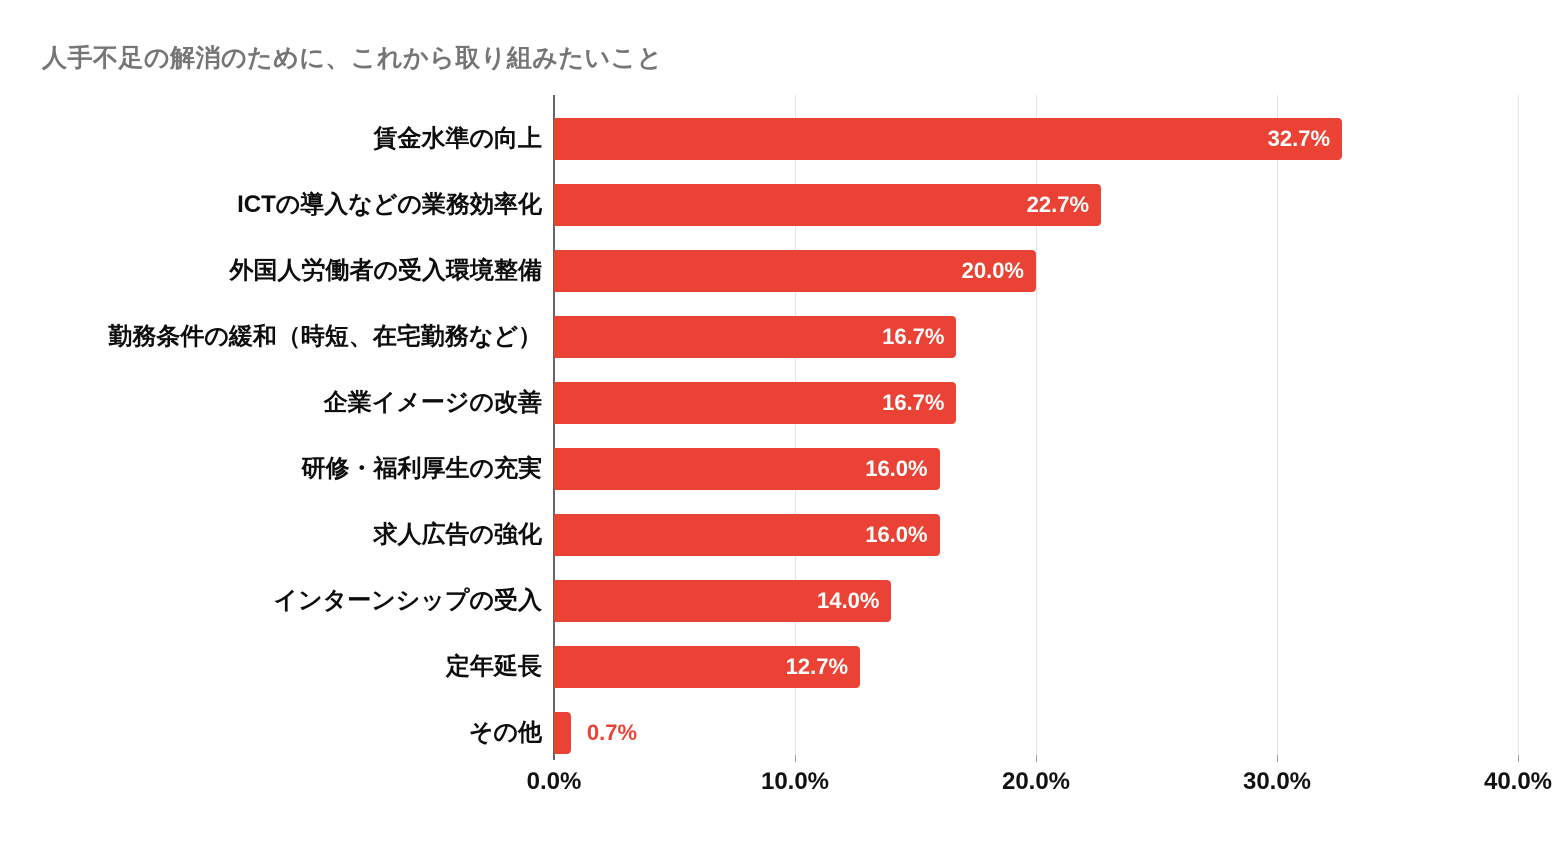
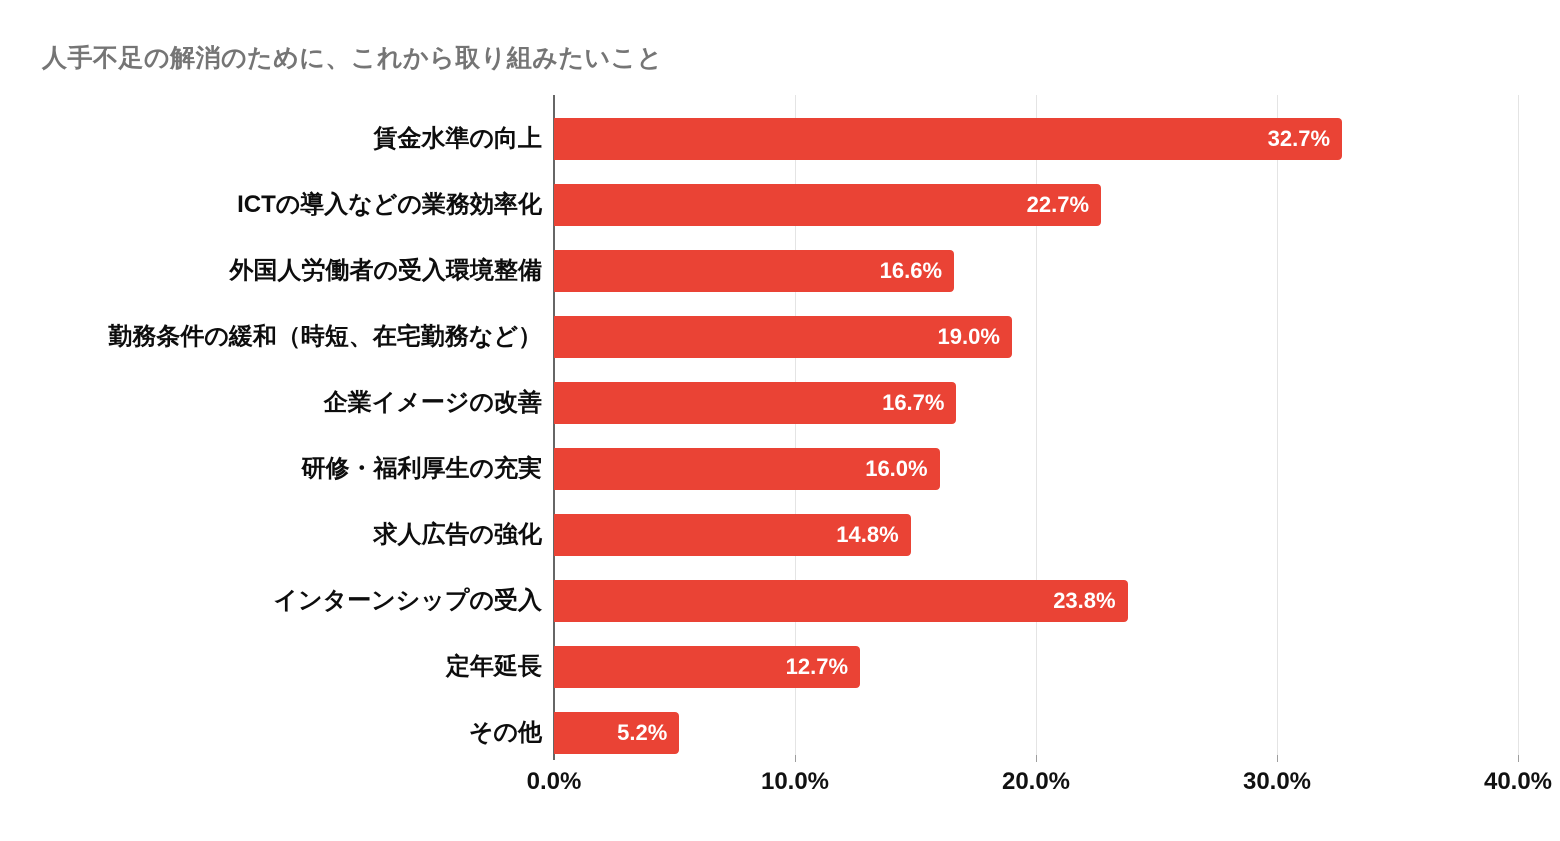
外国人労働者の受入環境整備: 20.0% -> 16.6%
勤務条件の緩和（時短、在宅勤務など）: 16.7% -> 19.0%
求人広告の強化: 16.0% -> 14.8%
インターンシップの受入: 14.0% -> 23.8%
その他: 0.7% -> 5.2%
